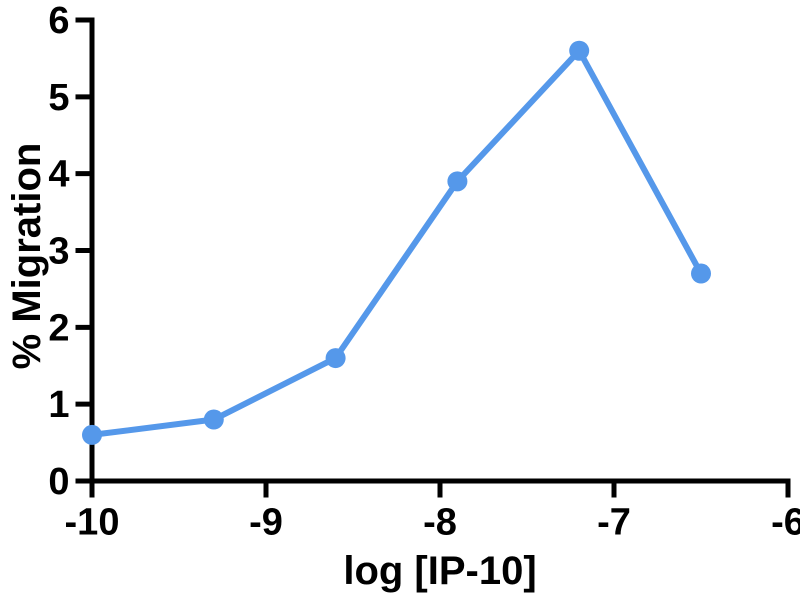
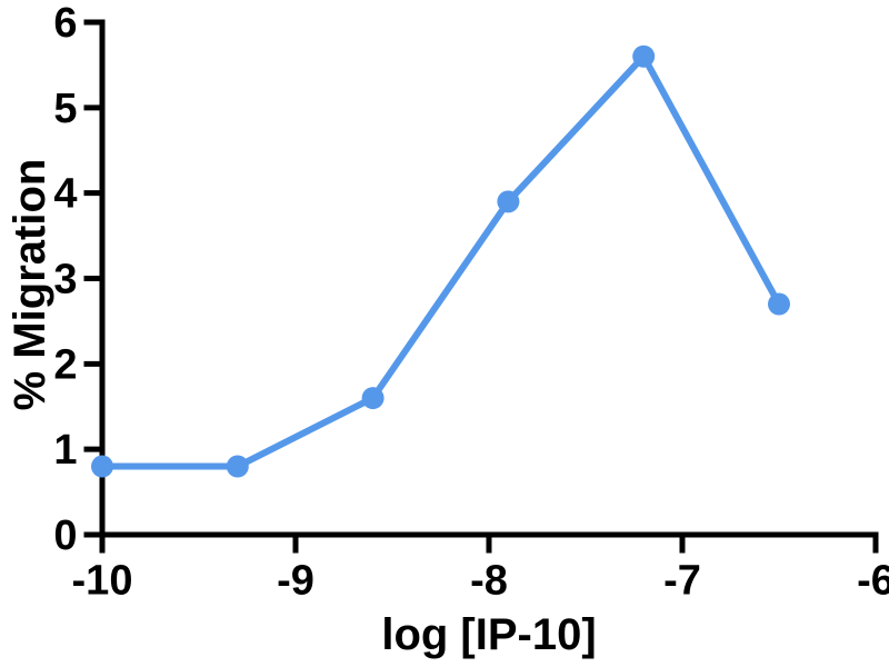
-10: 0.6 -> 0.8
